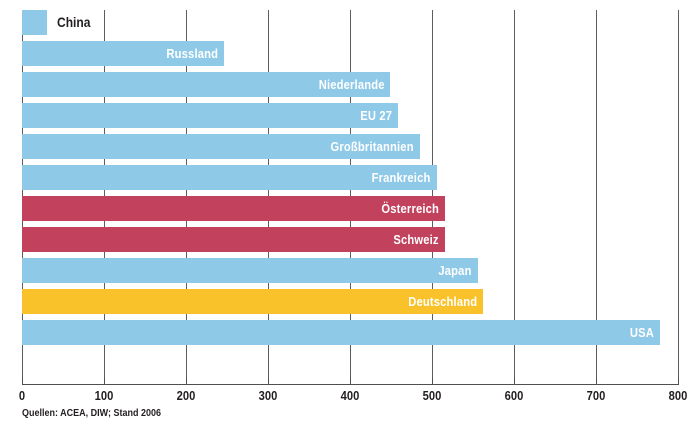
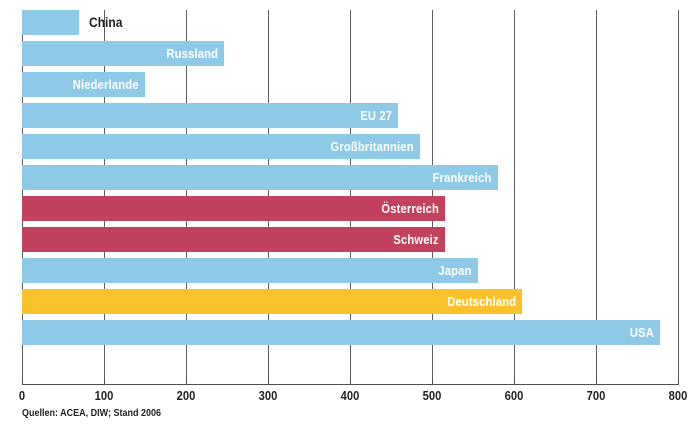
China: 30 -> 70
Niederlande: 450 -> 150
Frankreich: 510 -> 580
Deutschland: 560 -> 610
